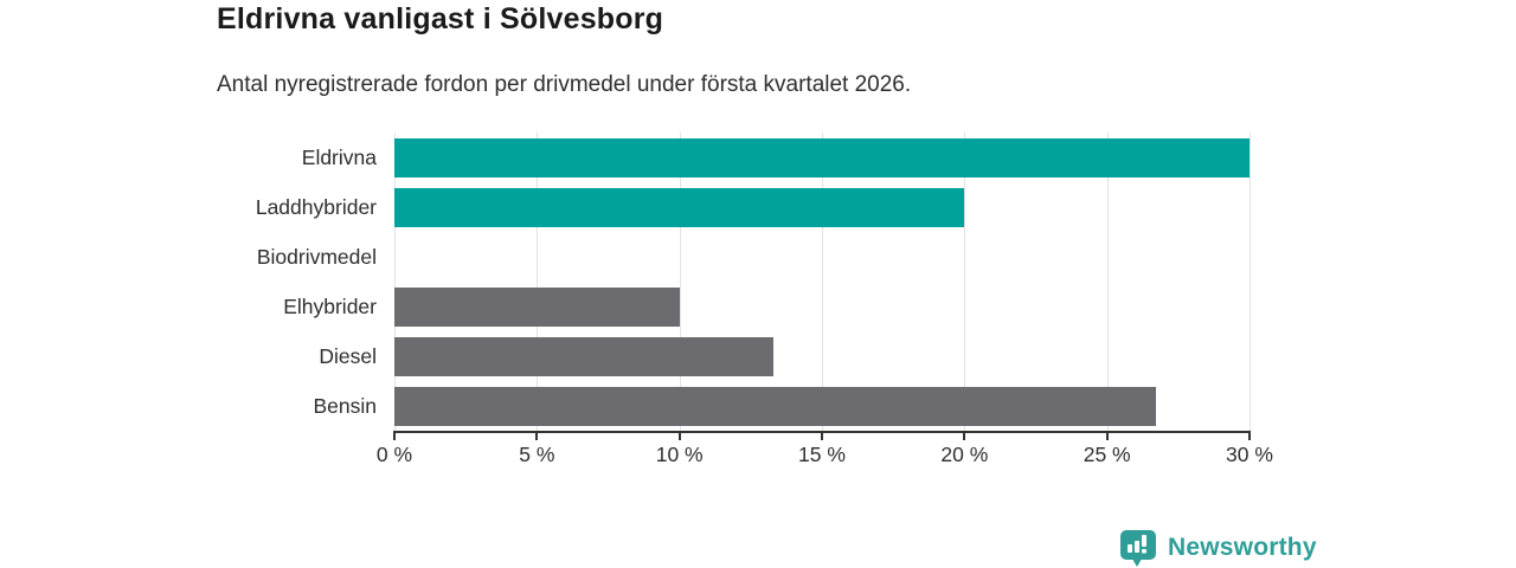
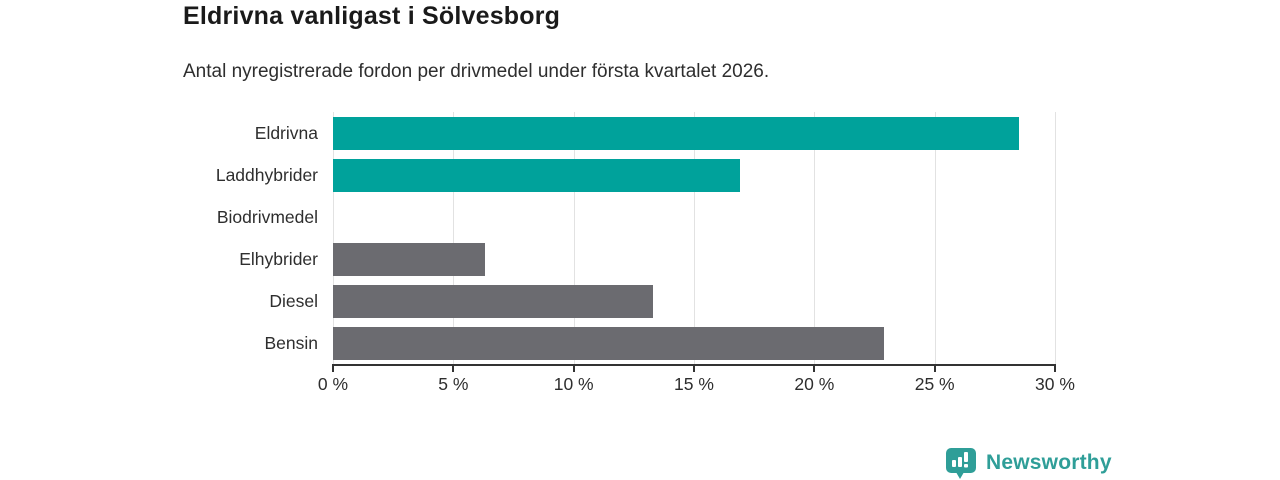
Eldrivna: 30.0% -> 28.5%
Laddhybrider: 20.0% -> 16.9%
Elhybrider: 10.0% -> 6.3%
Bensin: 26.7% -> 22.9%
